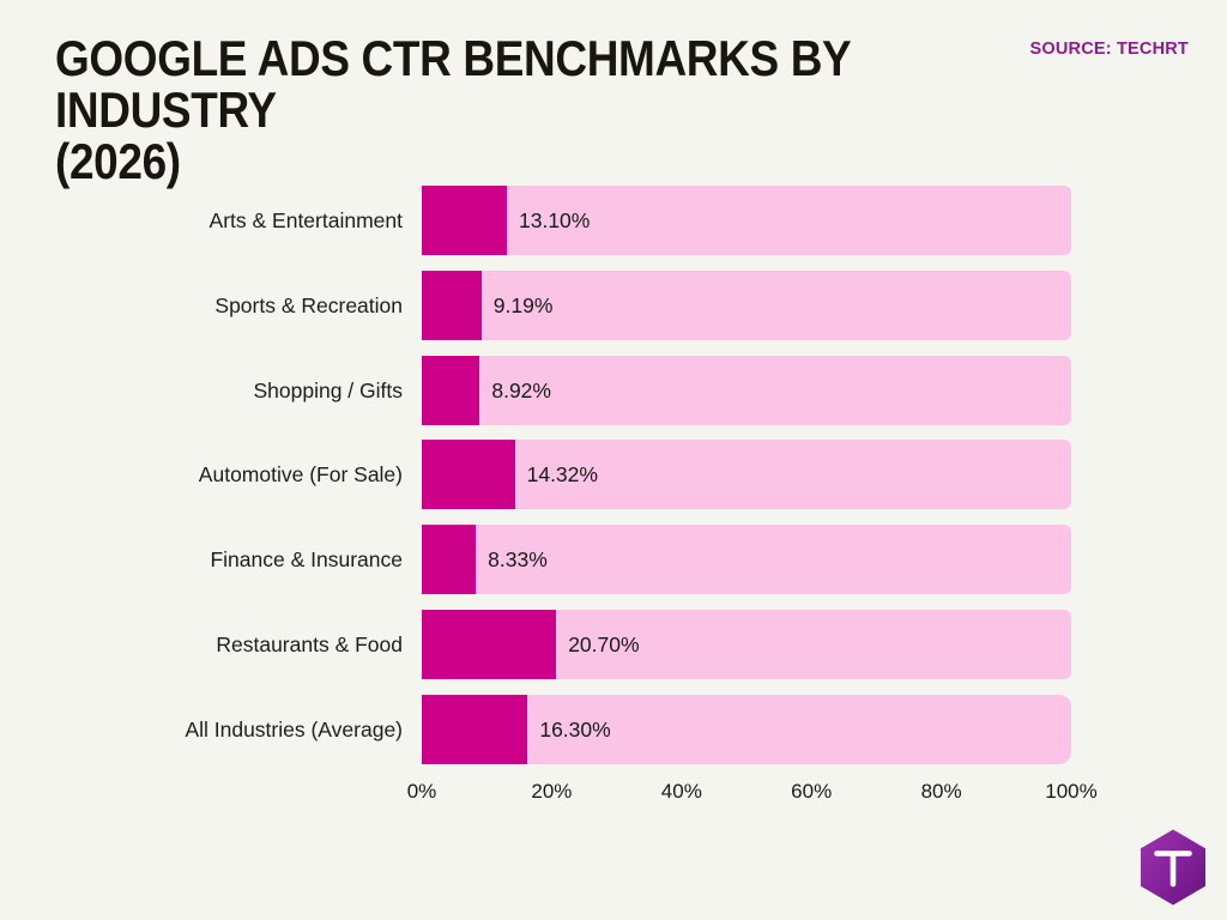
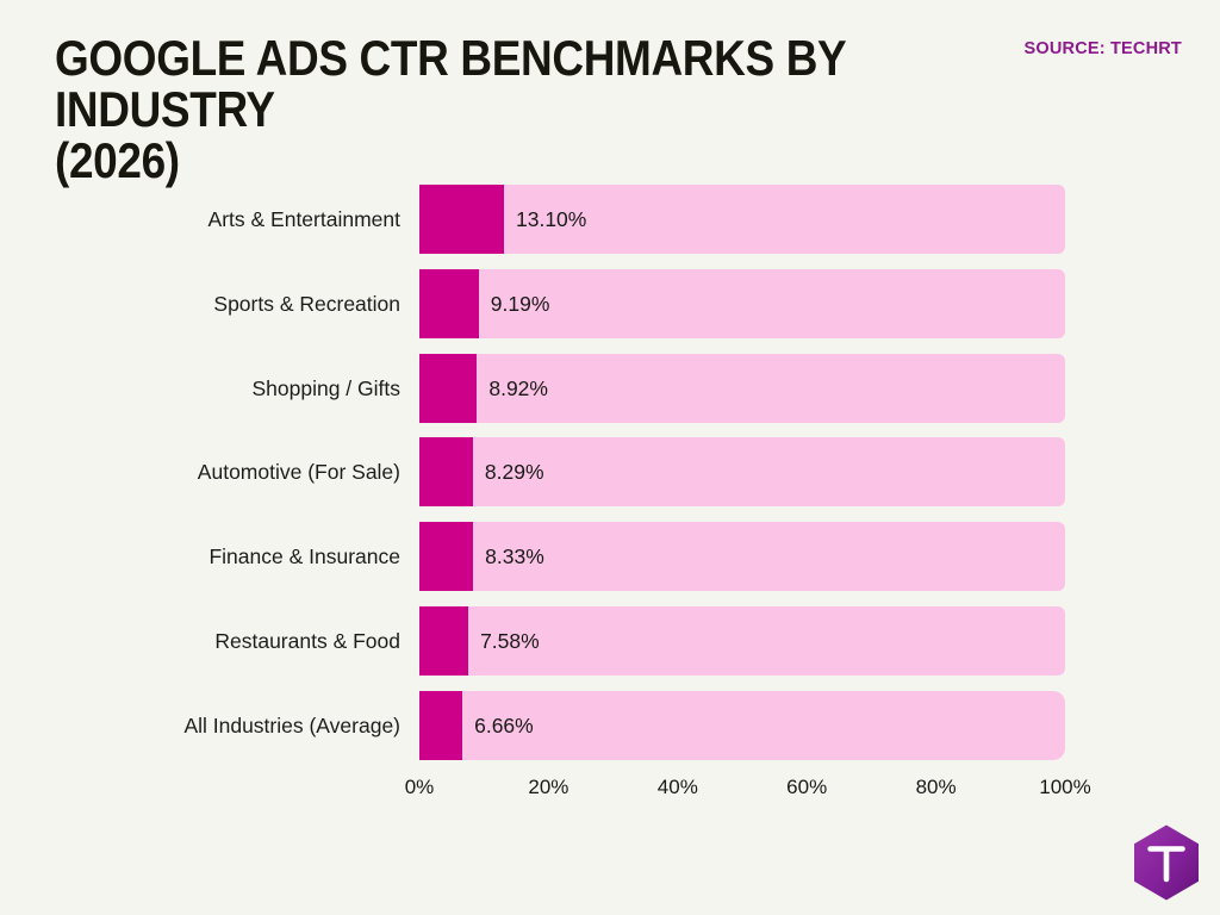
Automotive (For Sale): 14.32% -> 8.29%
Restaurants & Food: 20.70% -> 7.58%
All Industries (Average): 16.30% -> 6.66%
